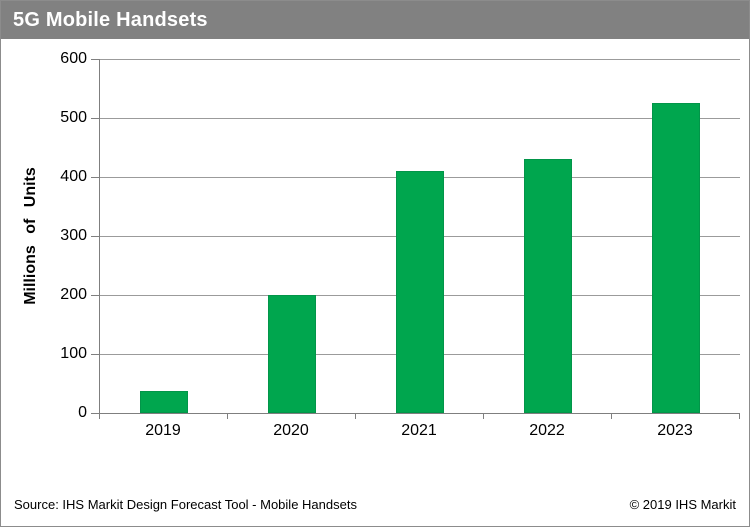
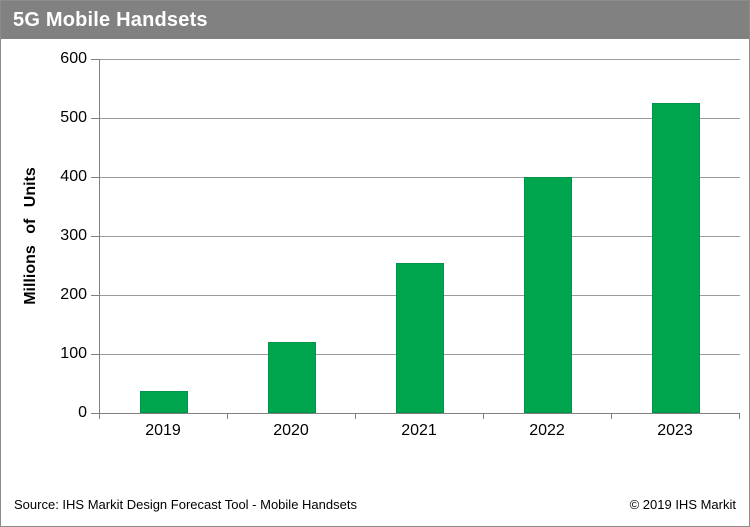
2020: 200 -> 120
2021: 410 -> 260
2022: 430 -> 400
